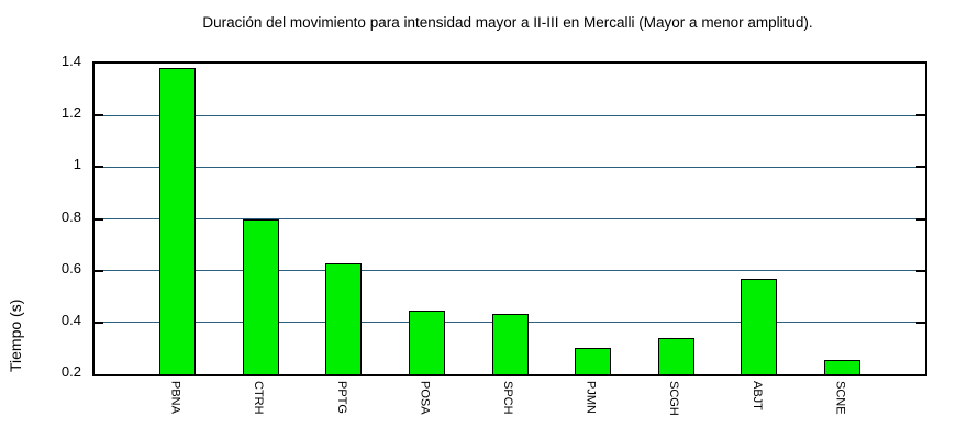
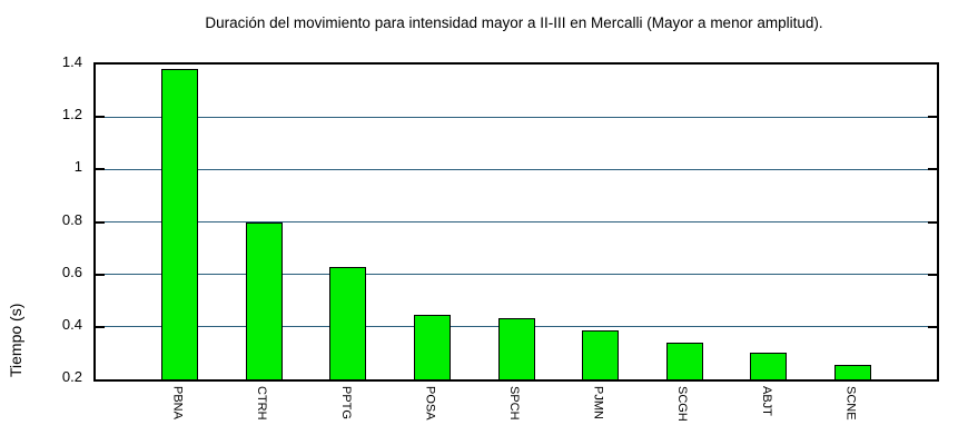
PJMN: 0.30 -> 0.39
ABJT: 0.57 -> 0.30
